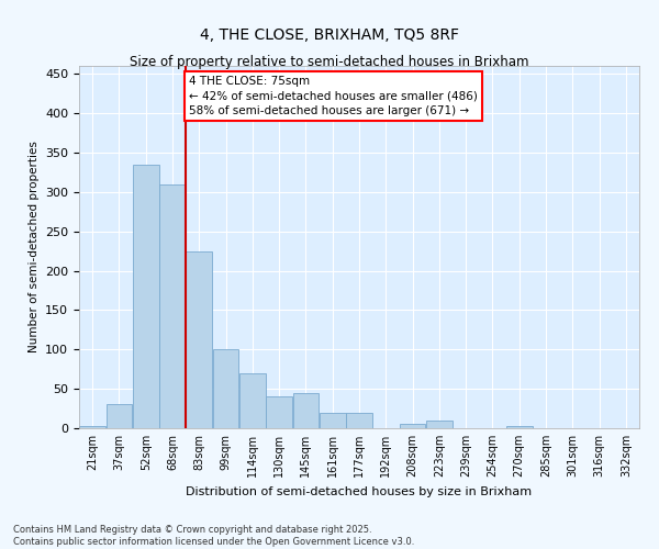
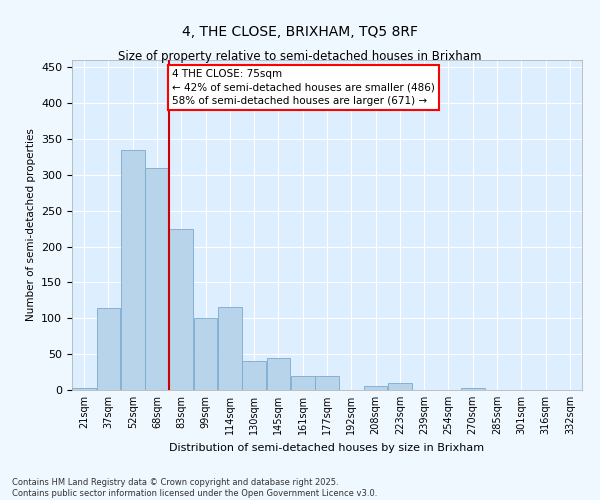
37sqm: 30 -> 114
114sqm: 70 -> 116
